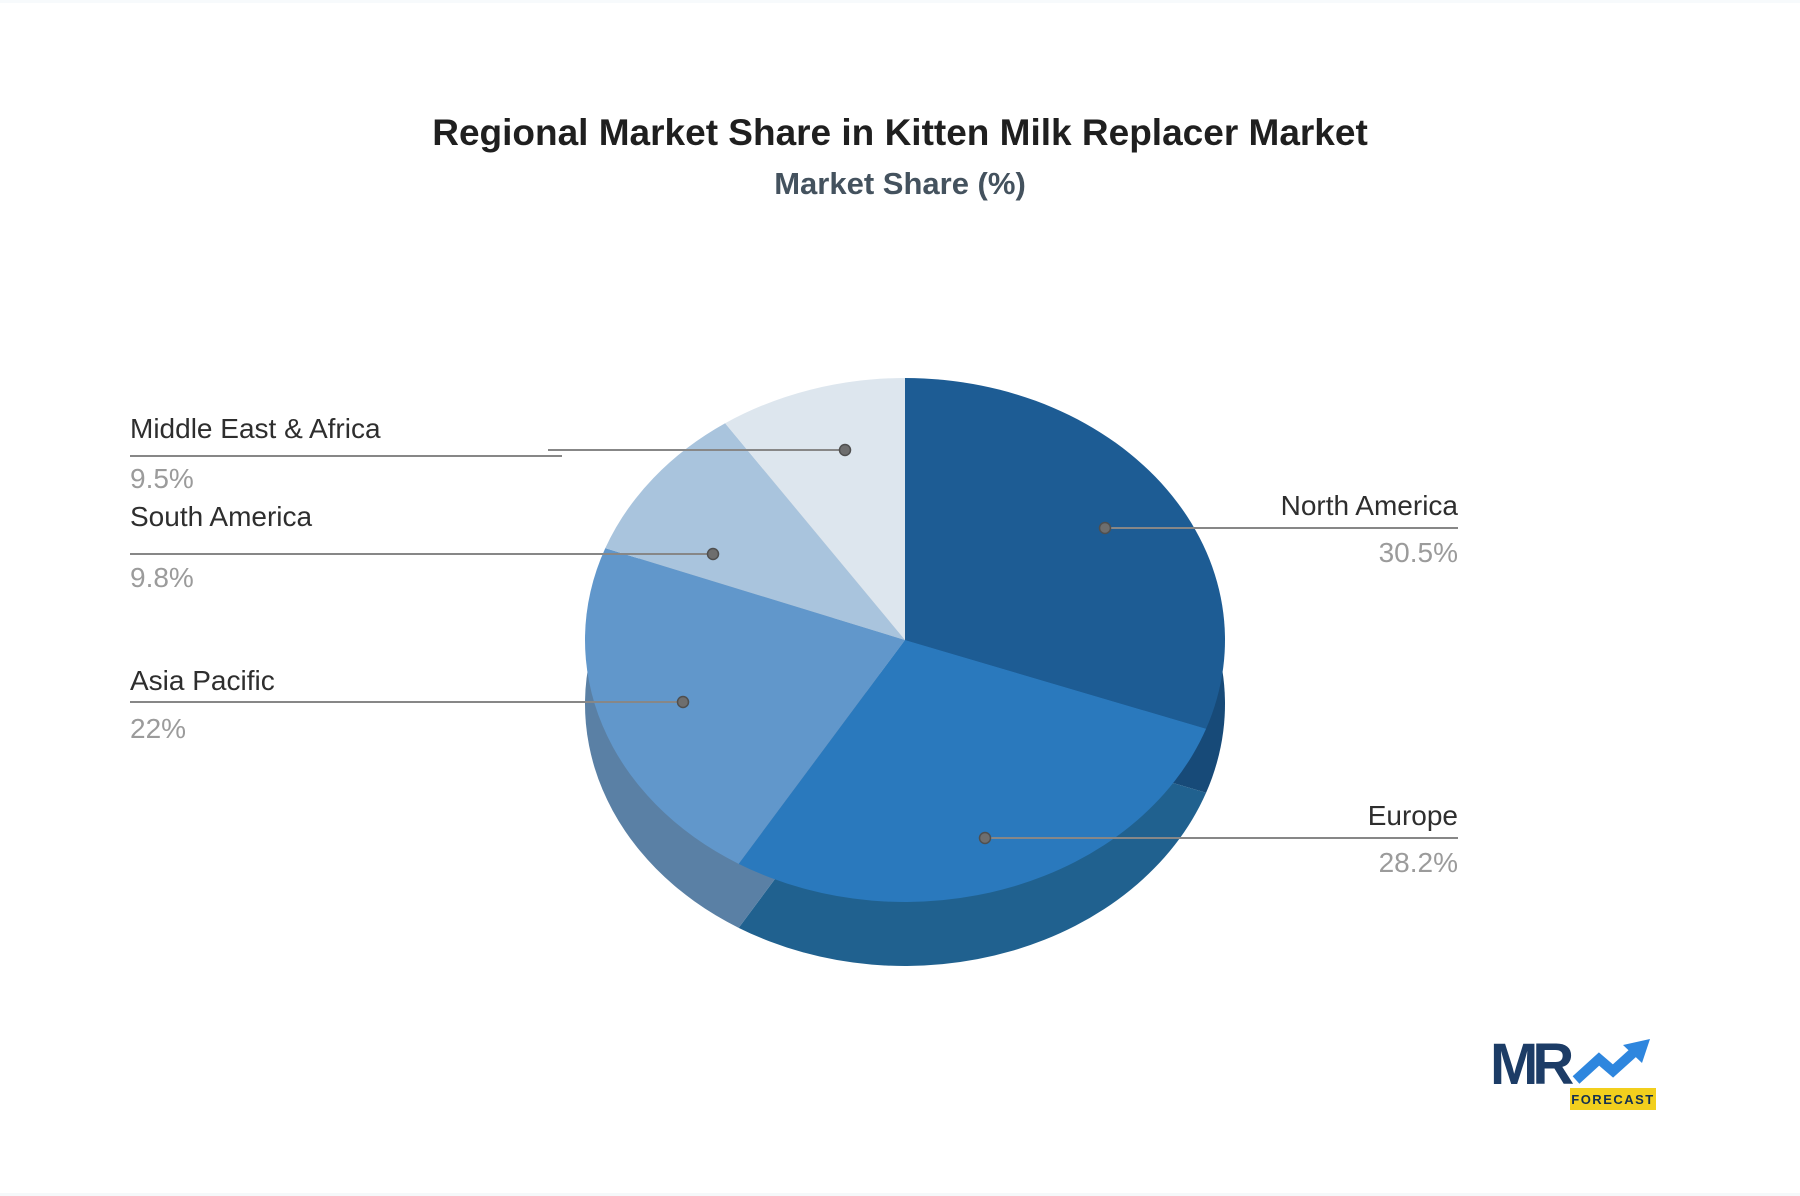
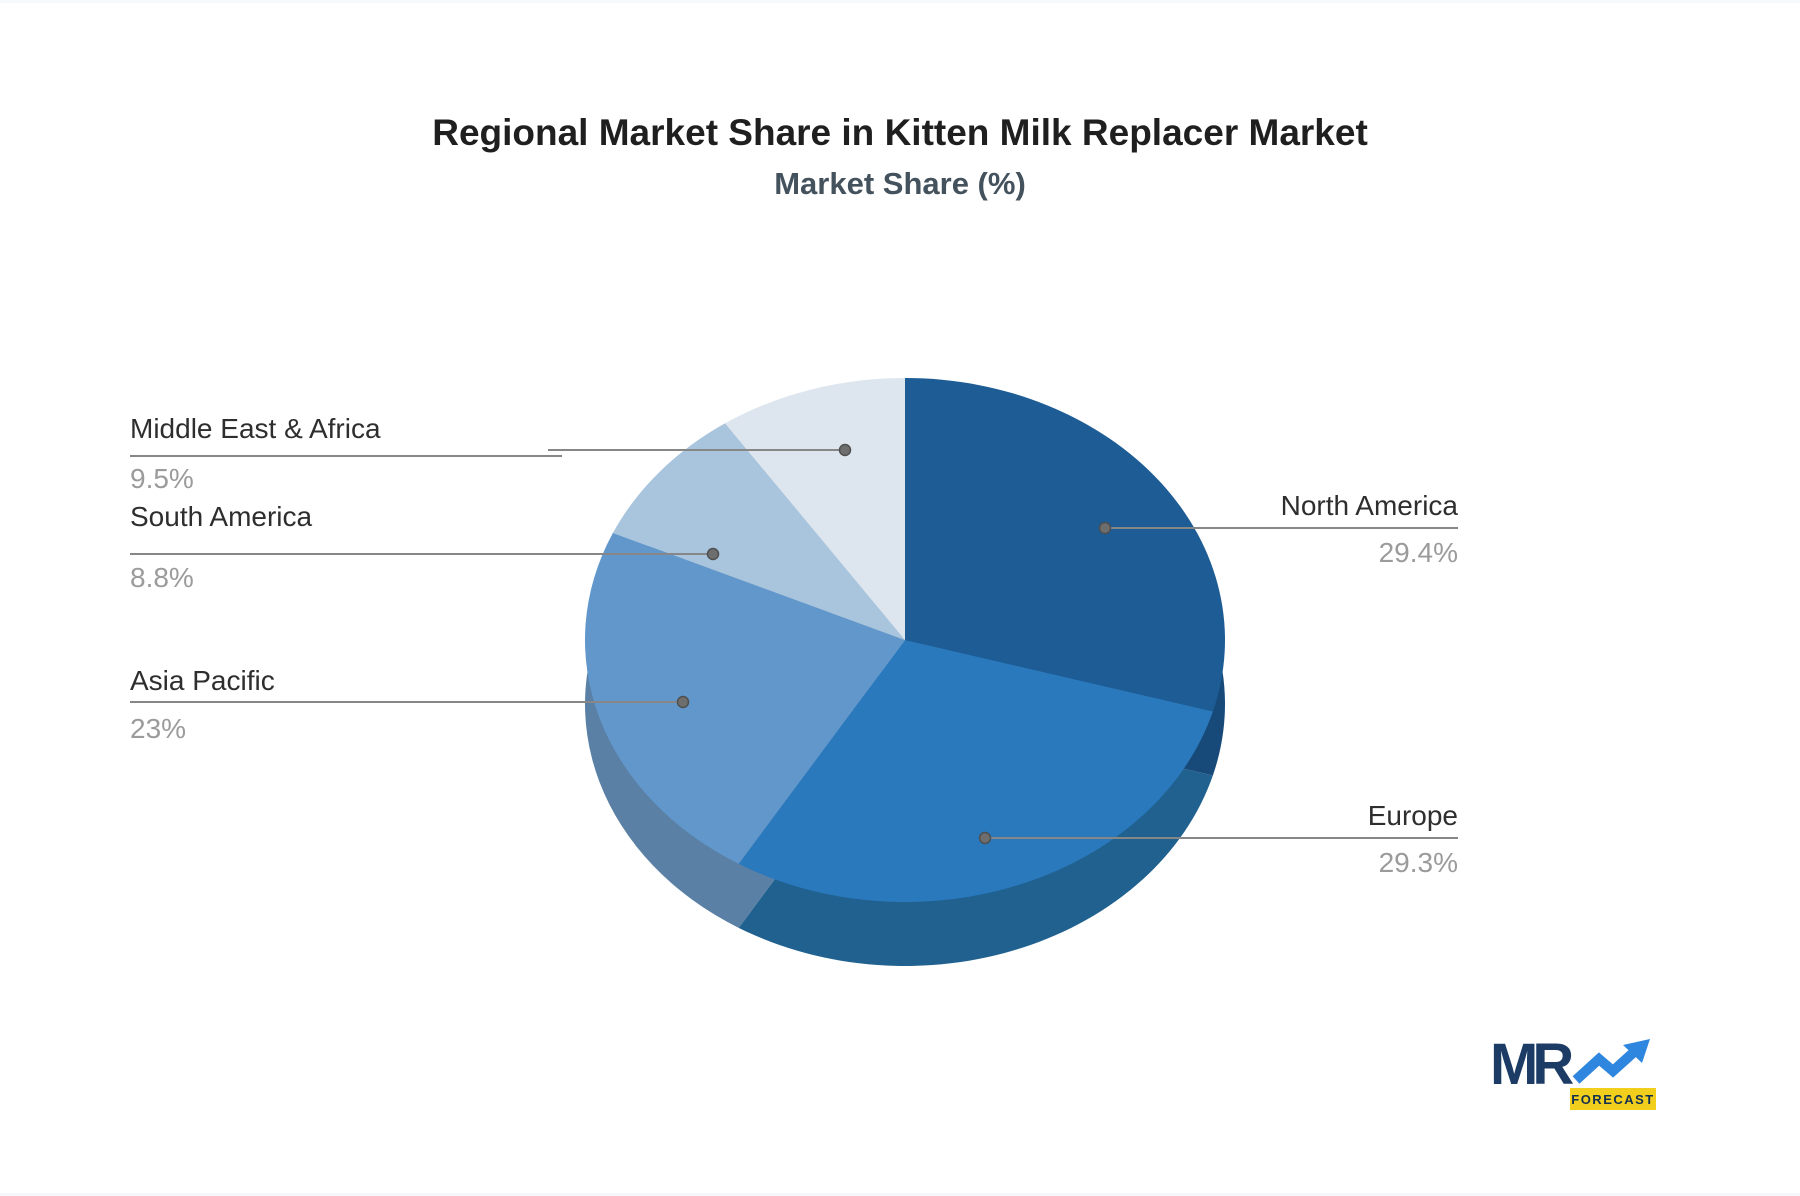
North America: 30.5% -> 29.4%
Europe: 28.2% -> 29.3%
Asia Pacific: 22% -> 23%
South America: 9.8% -> 8.8%
